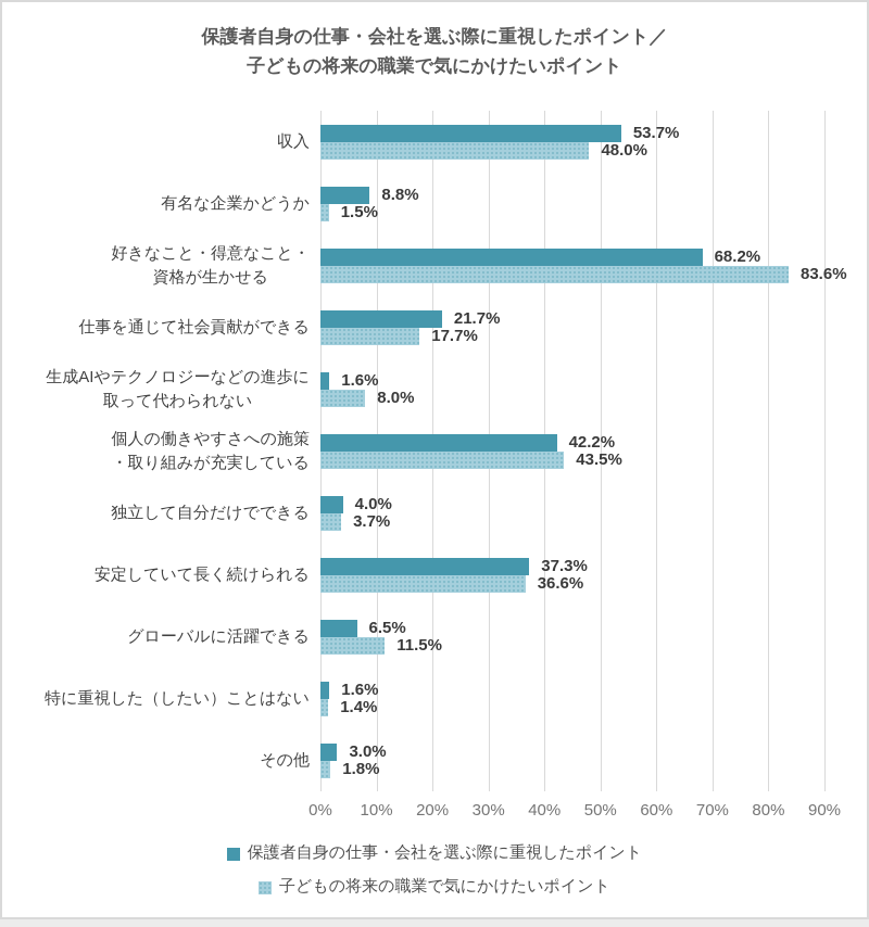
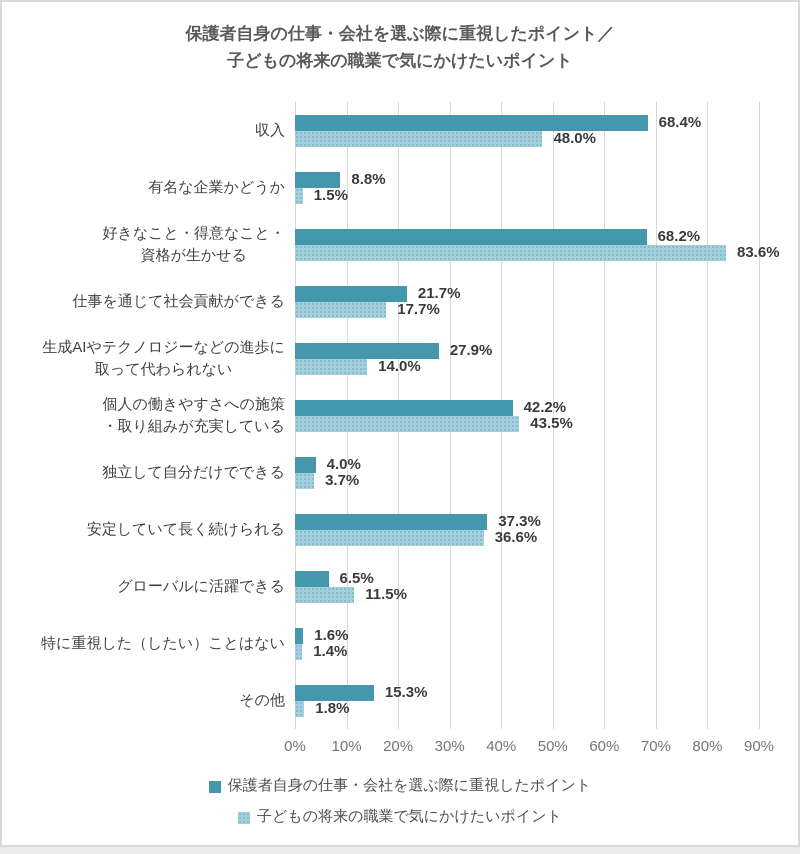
保護者自身の仕事・会社を選ぶ際に重視したポイント/収入: 53.7% -> 68.4%
保護者自身の仕事・会社を選ぶ際に重視したポイント/生成AIやテクノロジーなどの進歩に 取って代わられない: 1.6% -> 27.9%
子どもの将来の職業で気にかけたいポイント/生成AIやテクノロジーなどの進歩に 取って代わられない: 8.0% -> 14.0%
保護者自身の仕事・会社を選ぶ際に重視したポイント/その他: 3.0% -> 15.3%
